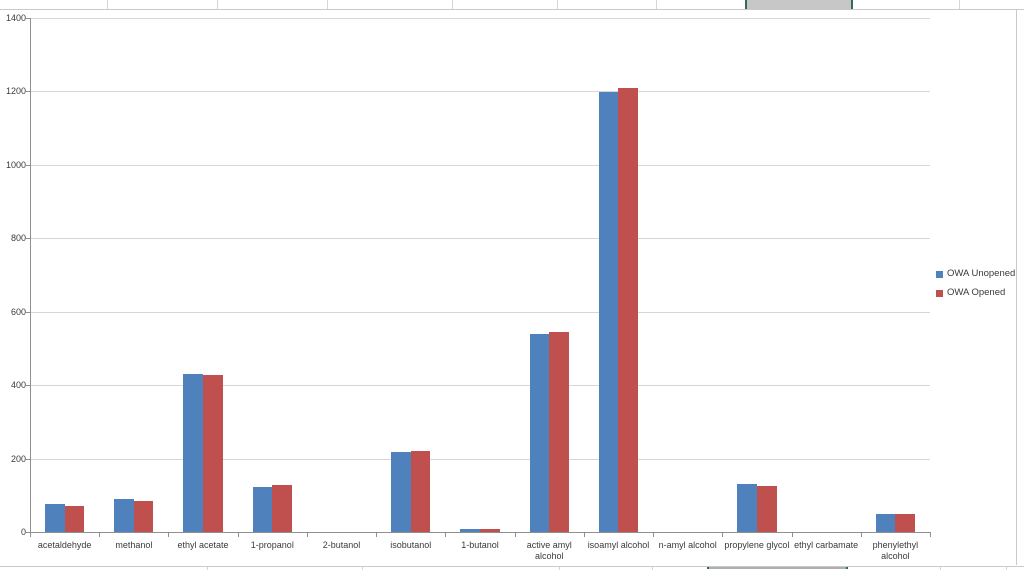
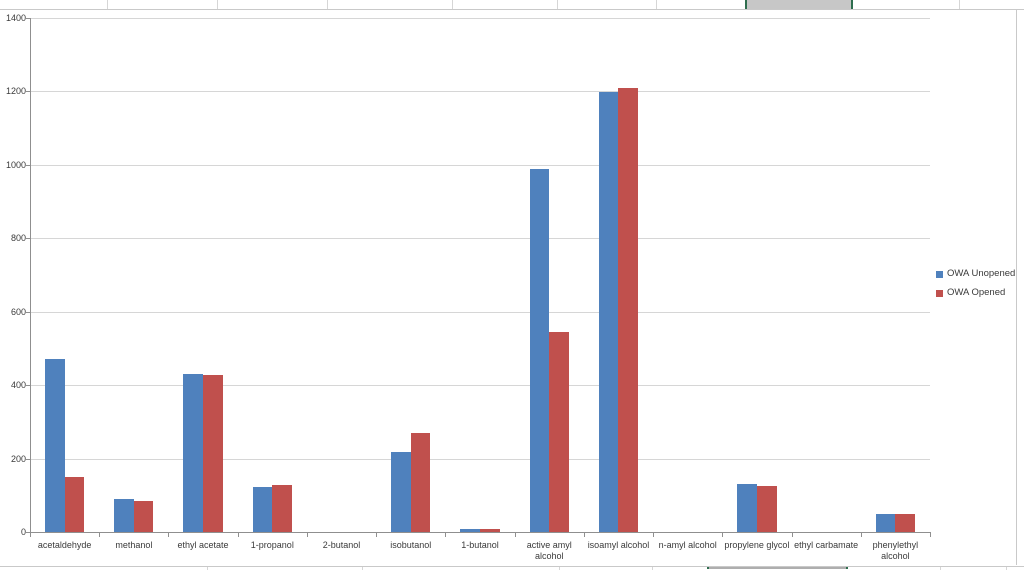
OWA Unopened/acetaldehyde: 80 -> 470
OWA Opened/acetaldehyde: 70 -> 150
OWA Opened/isobutanol: 220 -> 270
OWA Unopened/active amyl alcohol: 540 -> 990
